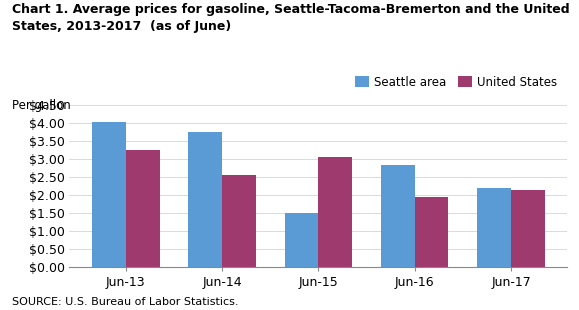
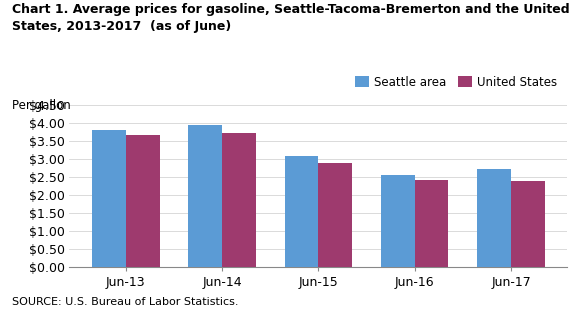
Seattle area/Jun-13: $4.05 -> $3.82
United States/Jun-13: $3.25 -> $3.66
Seattle area/Jun-14: $3.75 -> $3.95
United States/Jun-14: $2.55 -> $3.72
Seattle area/Jun-15: $1.50 -> $3.09
United States/Jun-15: $3.05 -> $2.88
Seattle area/Jun-16: $2.85 -> $2.57
United States/Jun-16: $1.95 -> $2.42
Seattle area/Jun-17: $2.20 -> $2.72
United States/Jun-17: $2.15 -> $2.39
